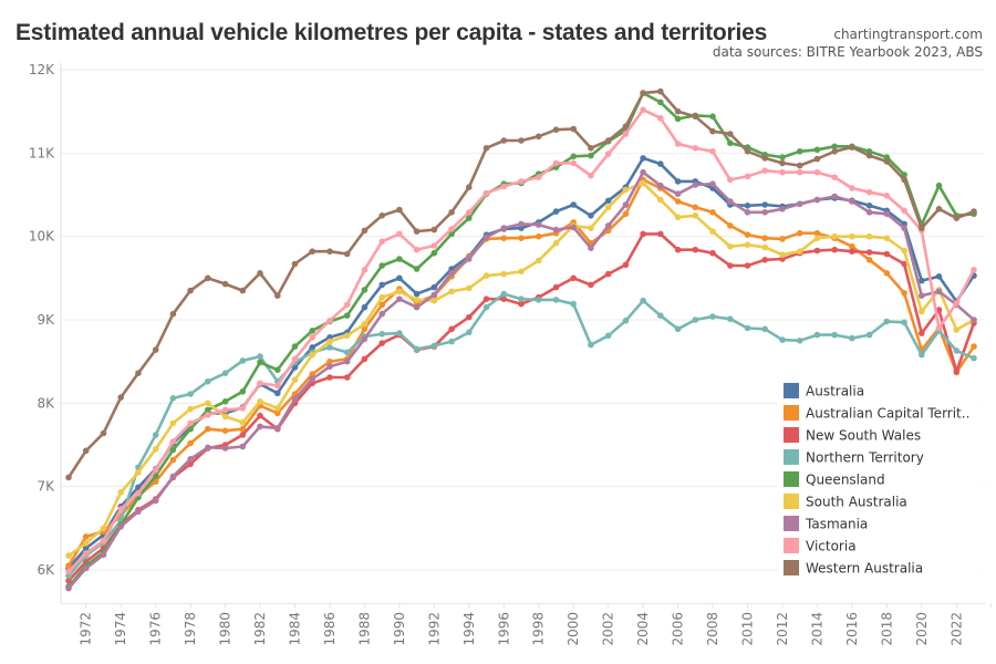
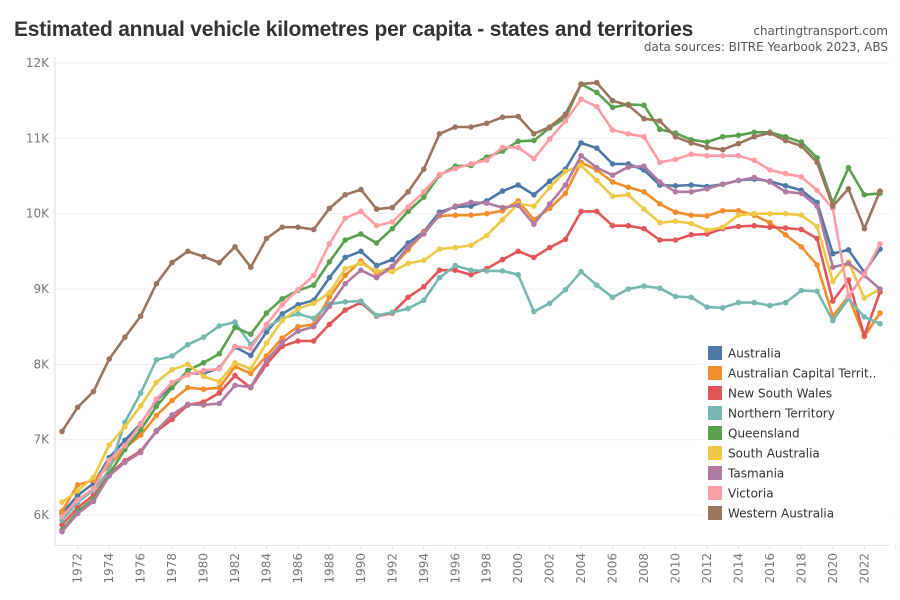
Western Australia/2022: 10.2K -> 9.8K
